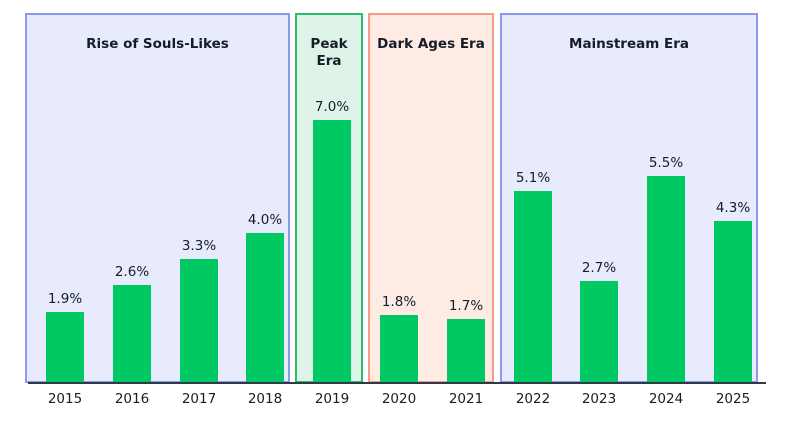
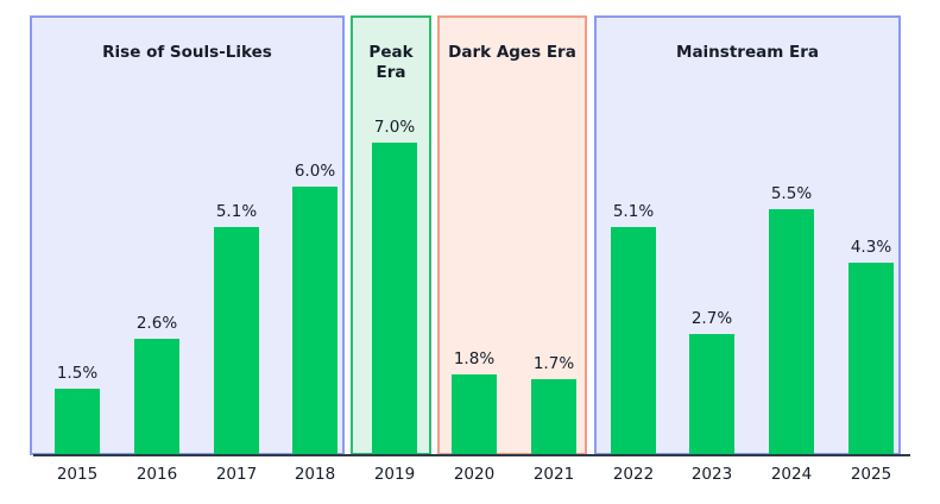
2015: 1.9% -> 1.5%
2017: 3.3% -> 5.1%
2018: 4.0% -> 6.0%
